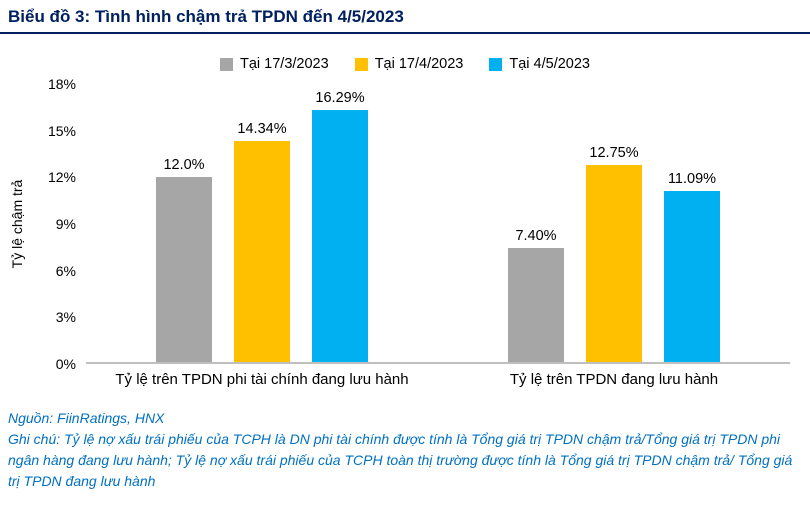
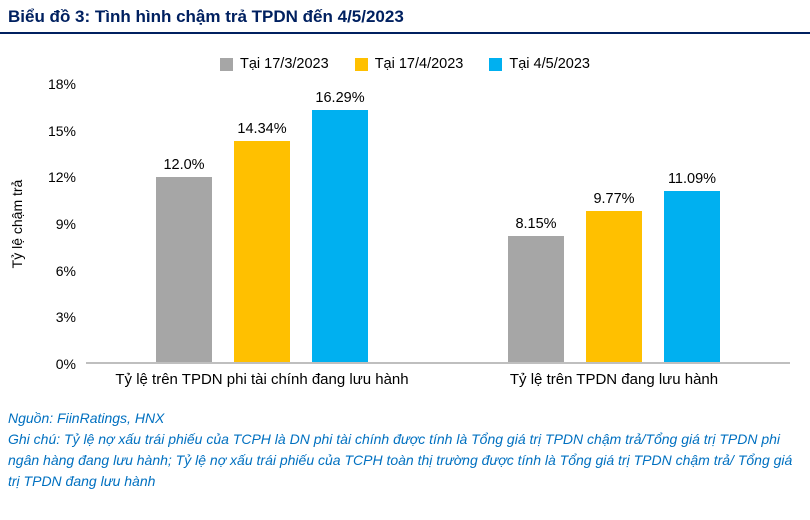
Tại 17/3/2023/Tỷ lệ trên TPDN đang lưu hành: 7.40% -> 8.15%
Tại 17/4/2023/Tỷ lệ trên TPDN đang lưu hành: 12.75% -> 9.77%
